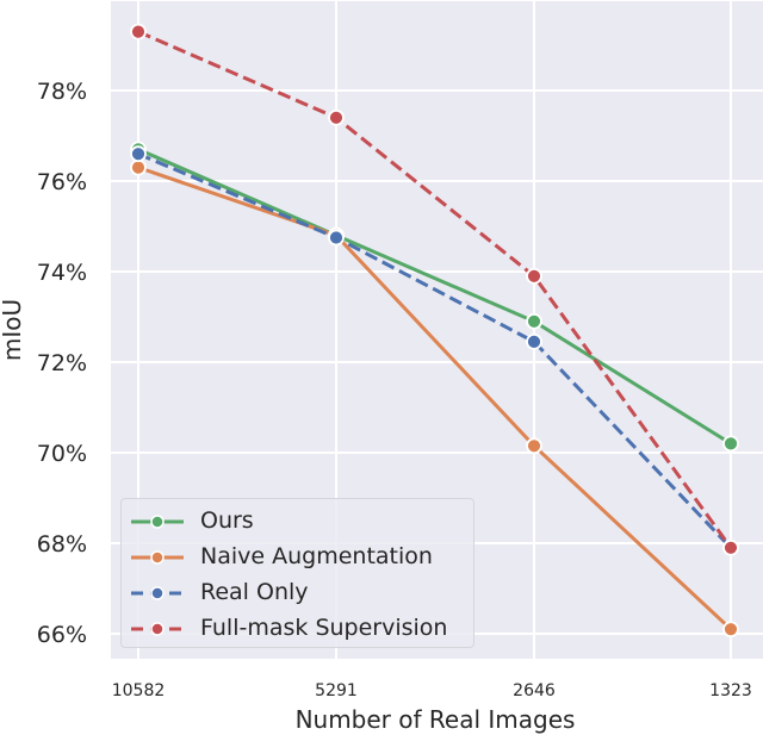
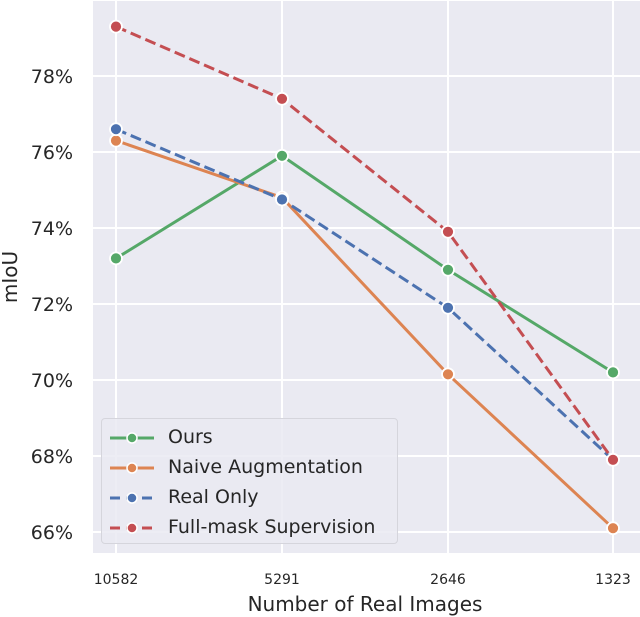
Ours/10582: 76.7% -> 73.2%
Ours/5291: 74.8% -> 75.9%
Real Only/2646: 72.5% -> 71.9%
